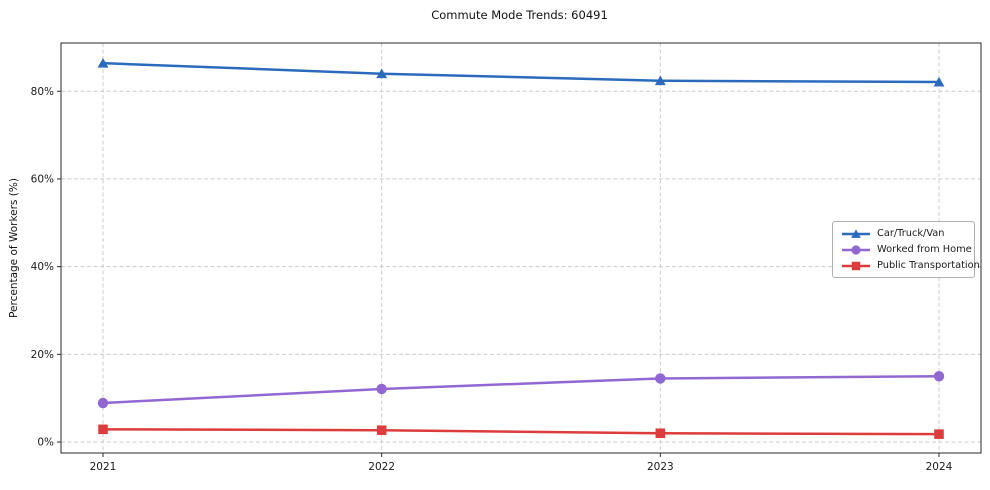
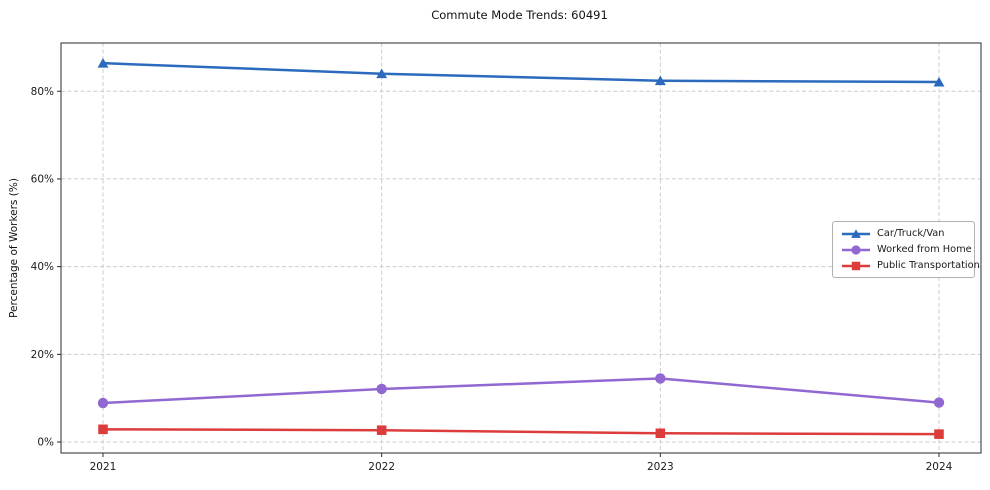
Worked from Home/2024: 15% -> 9%
